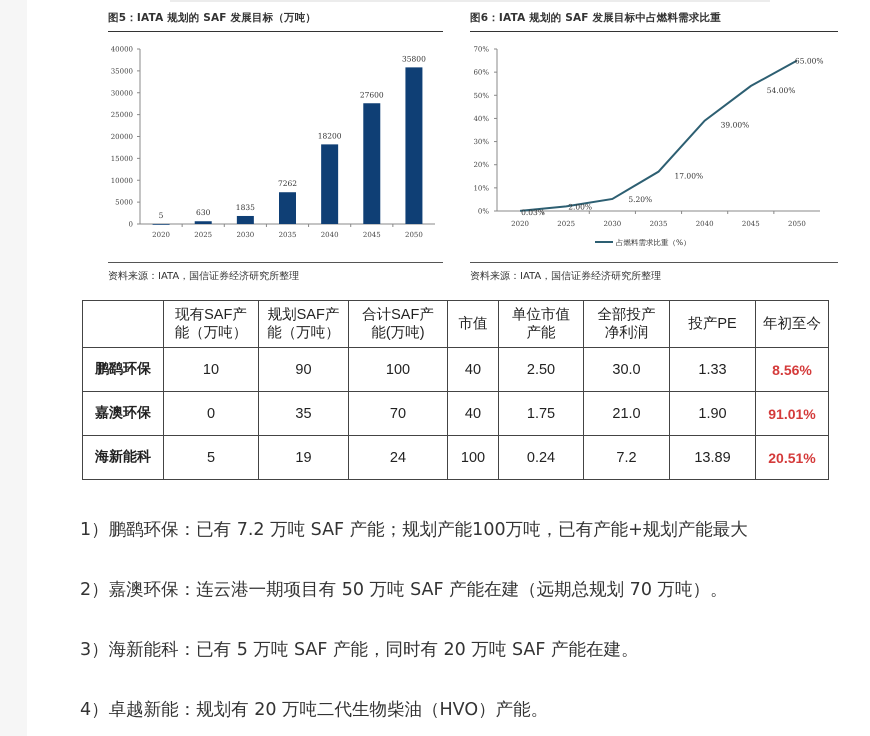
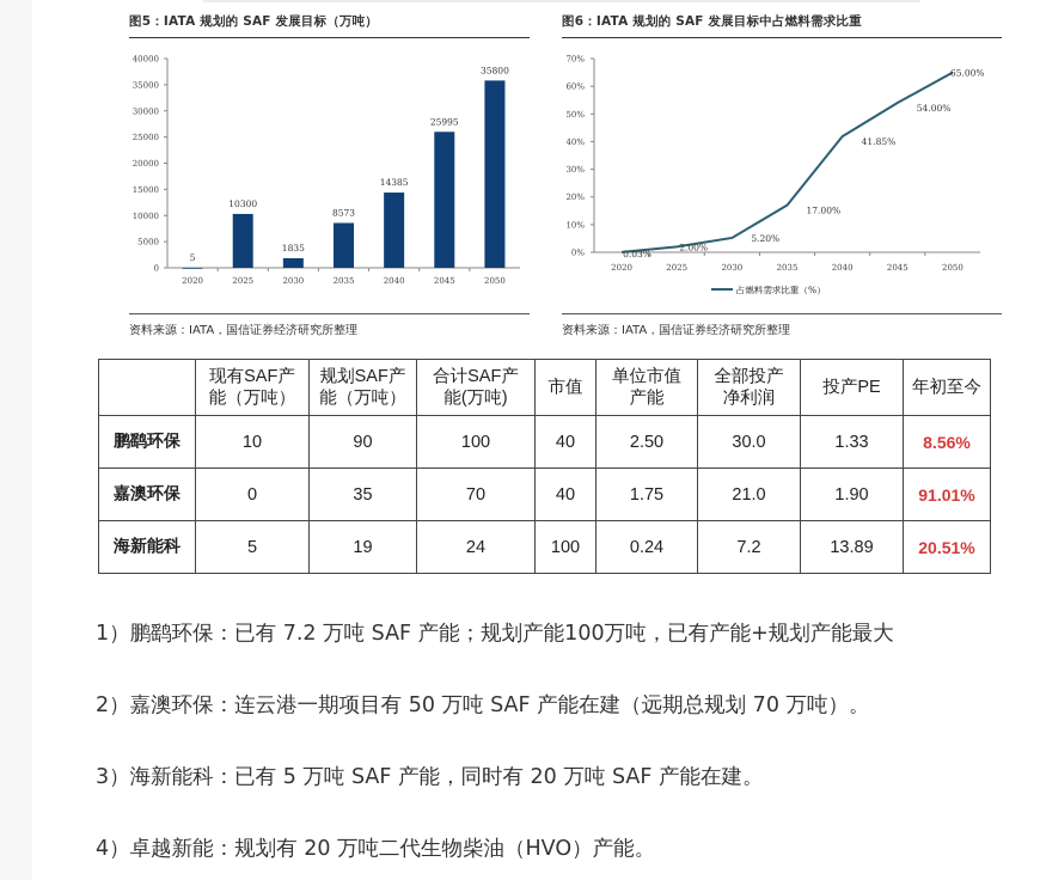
图5：IATA 规划的 SAF 发展目标（万吨）/2025: 630 -> 10300
图5：IATA 规划的 SAF 发展目标（万吨）/2035: 7262 -> 8573
图5：IATA 规划的 SAF 发展目标（万吨）/2040: 18200 -> 14385
图5：IATA 规划的 SAF 发展目标（万吨）/2045: 27600 -> 25995
图6：IATA 规划的 SAF 发展目标中占燃料需求比重/2040: 39.00% -> 41.85%
